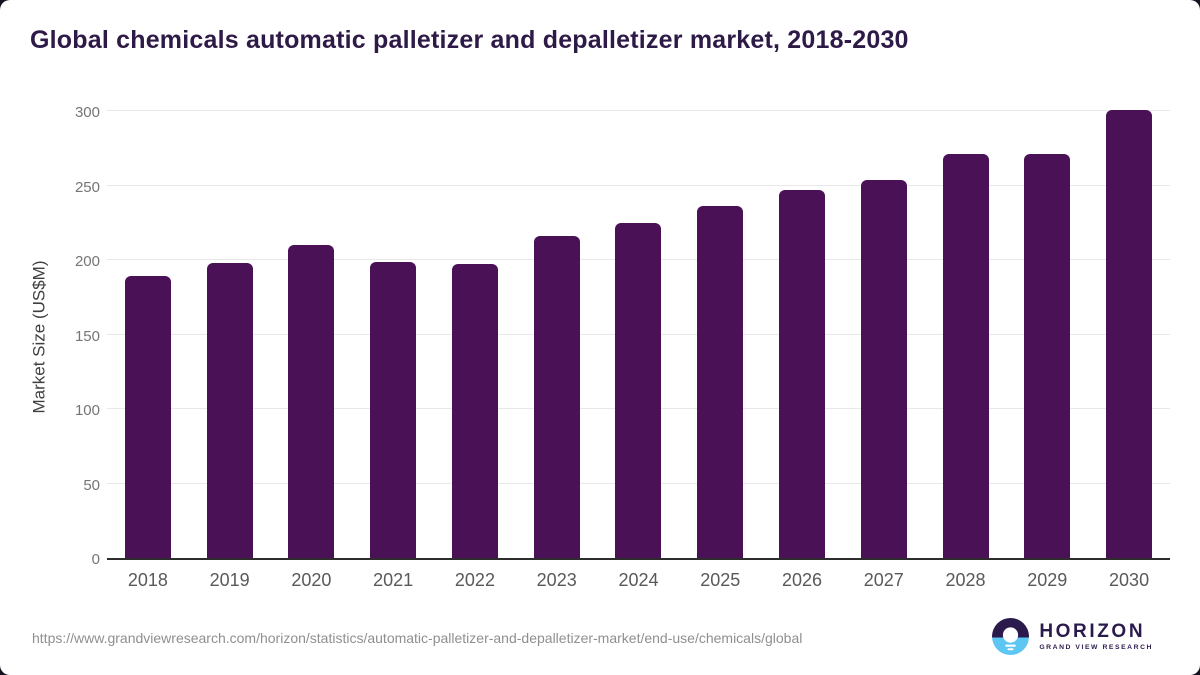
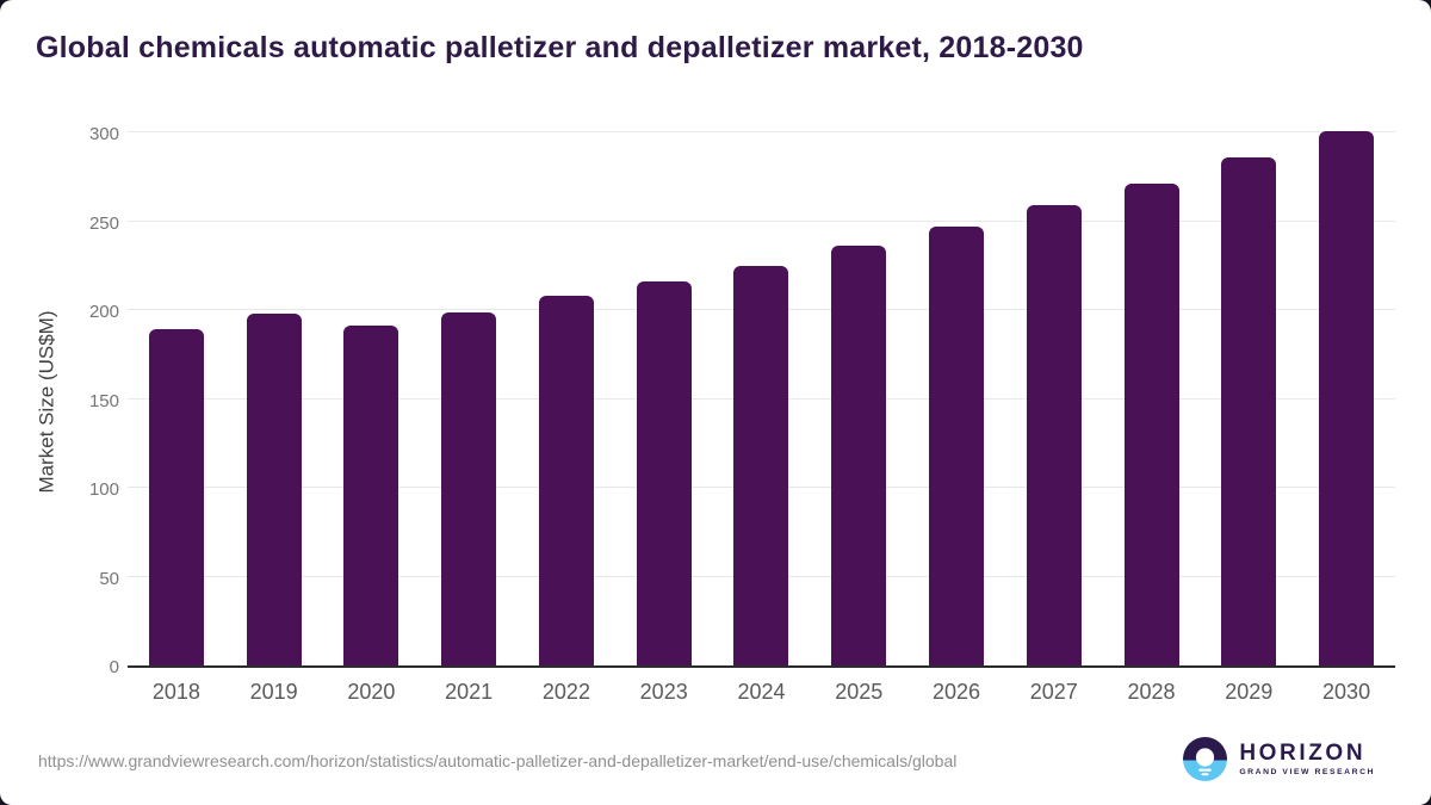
2020: 210 -> 191
2022: 197 -> 208
2027: 254 -> 259
2029: 271 -> 286
